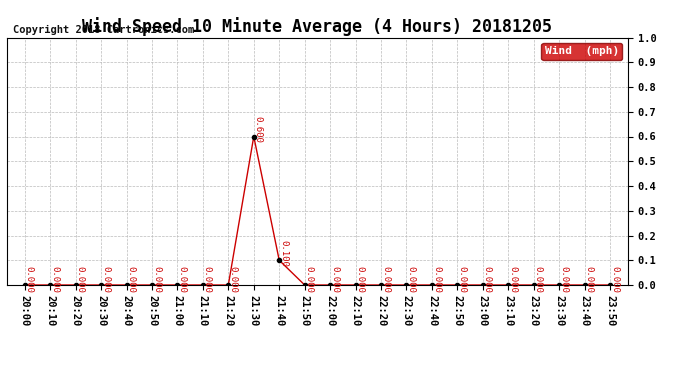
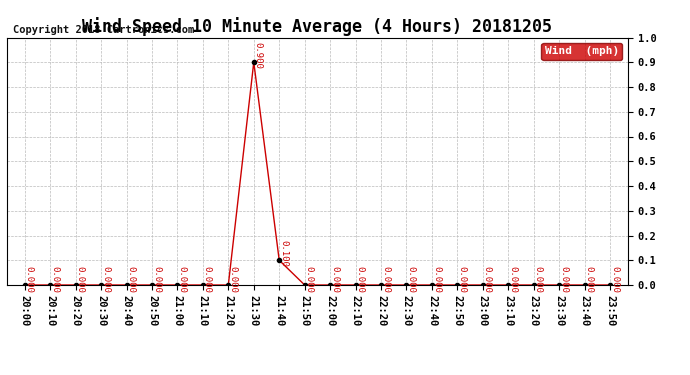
21:30: 0.600 -> 0.900
